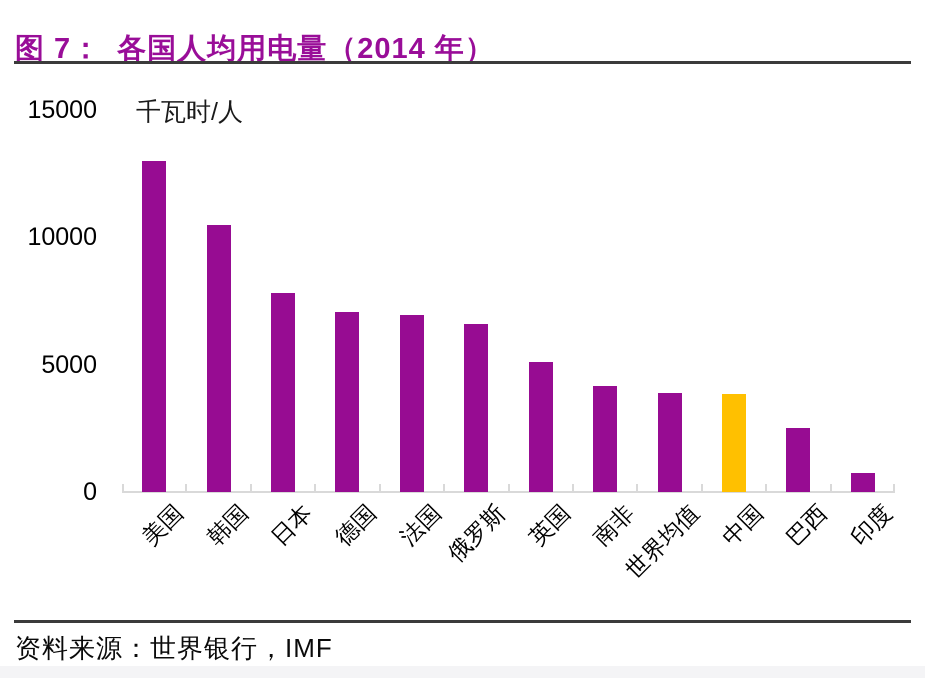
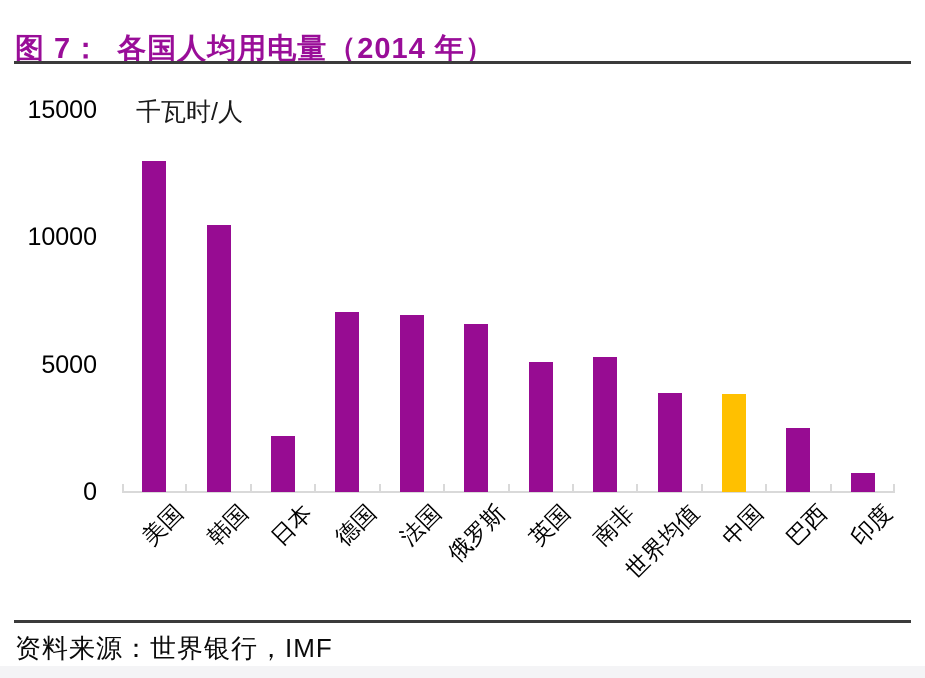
日本: 7800 -> 2200
南非: 4200 -> 5300
